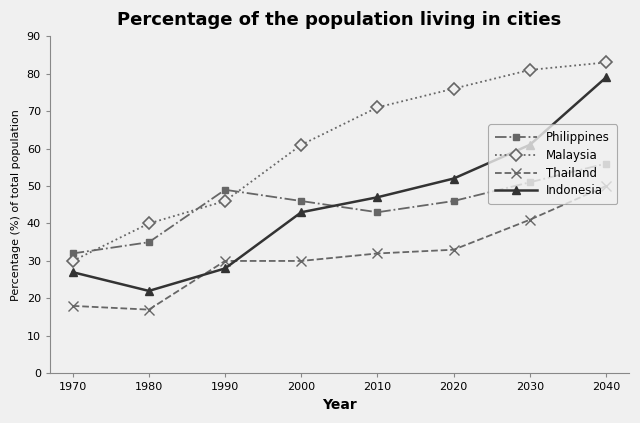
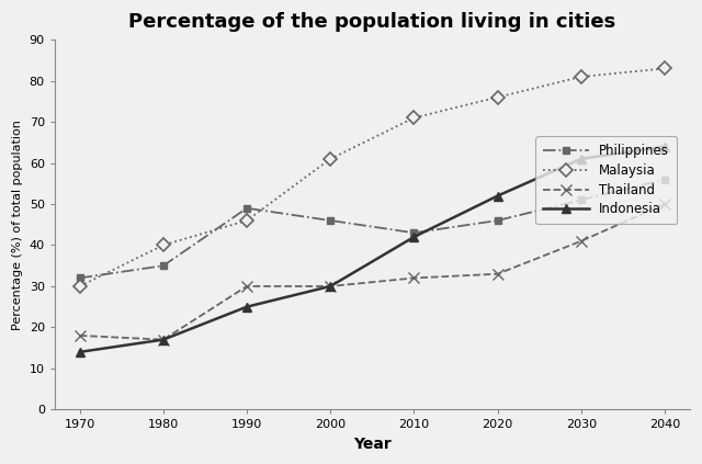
Indonesia/1970: 27 -> 14
Indonesia/1980: 22 -> 17
Indonesia/1990: 28 -> 25
Indonesia/2000: 43 -> 30
Indonesia/2010: 47 -> 42
Indonesia/2040: 79 -> 64
